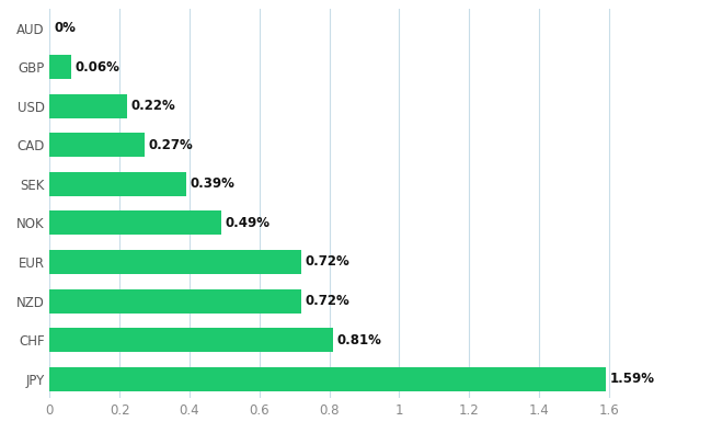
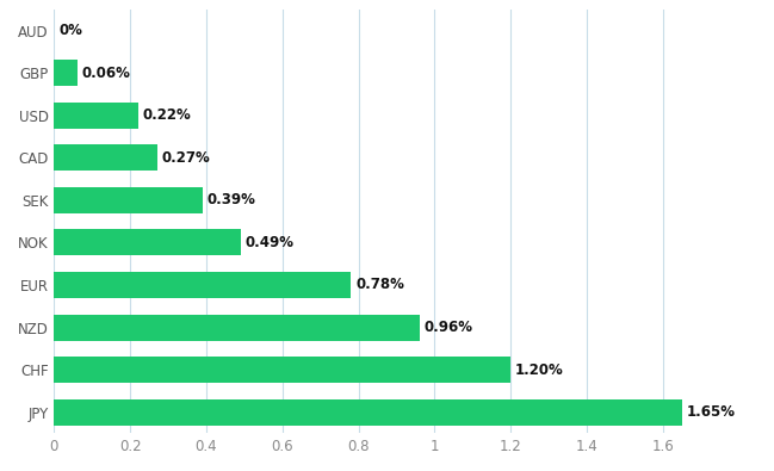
EUR: 0.72% -> 0.78%
NZD: 0.72% -> 0.96%
CHF: 0.81% -> 1.20%
JPY: 1.59% -> 1.65%
